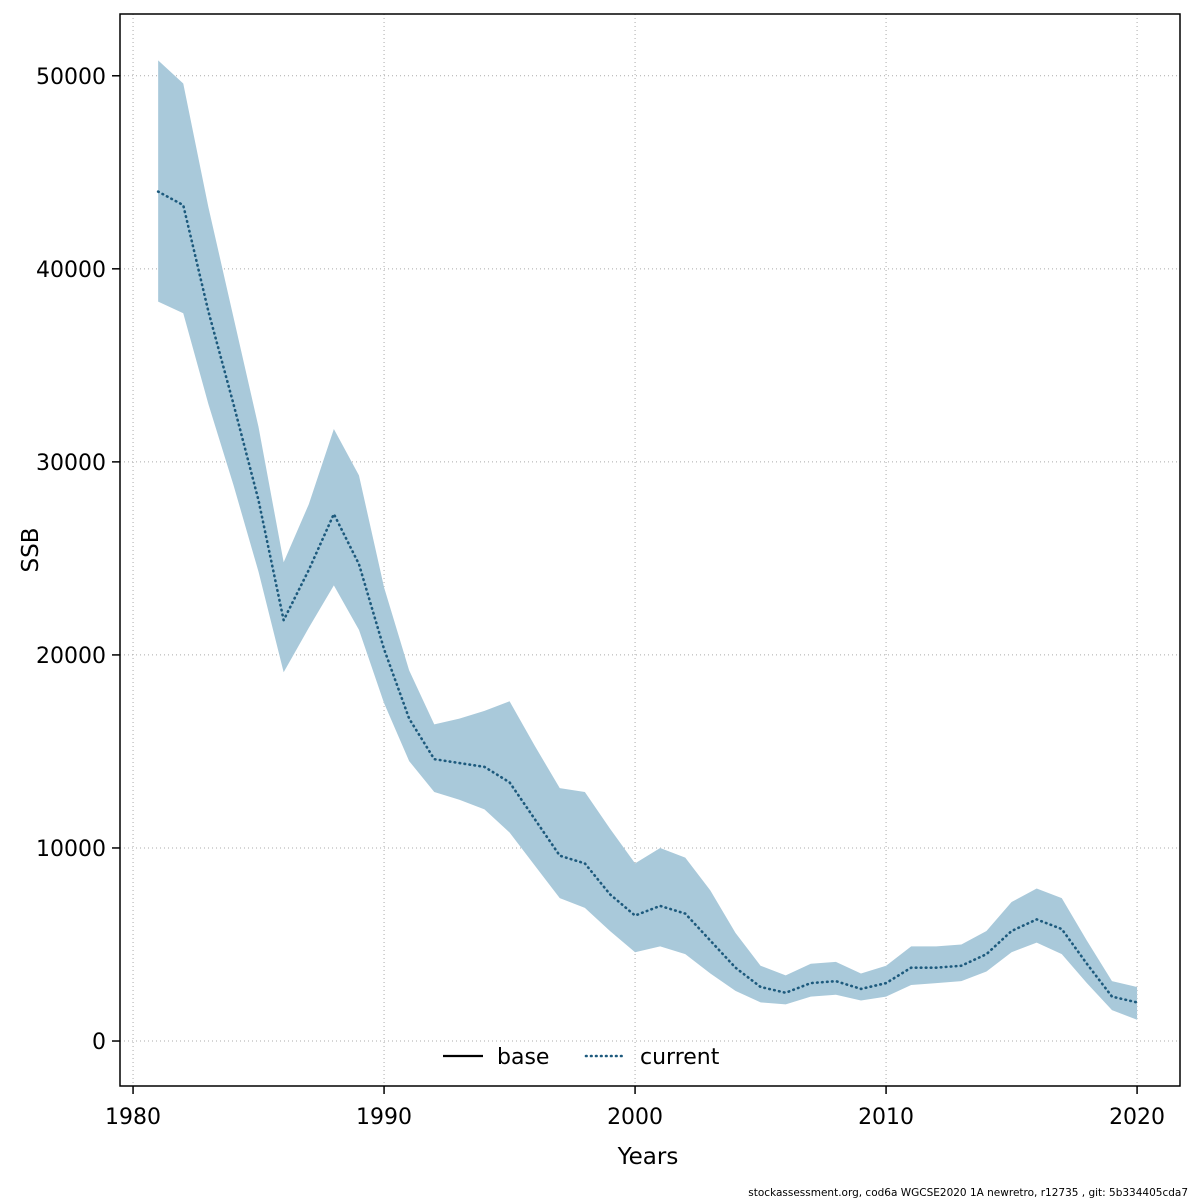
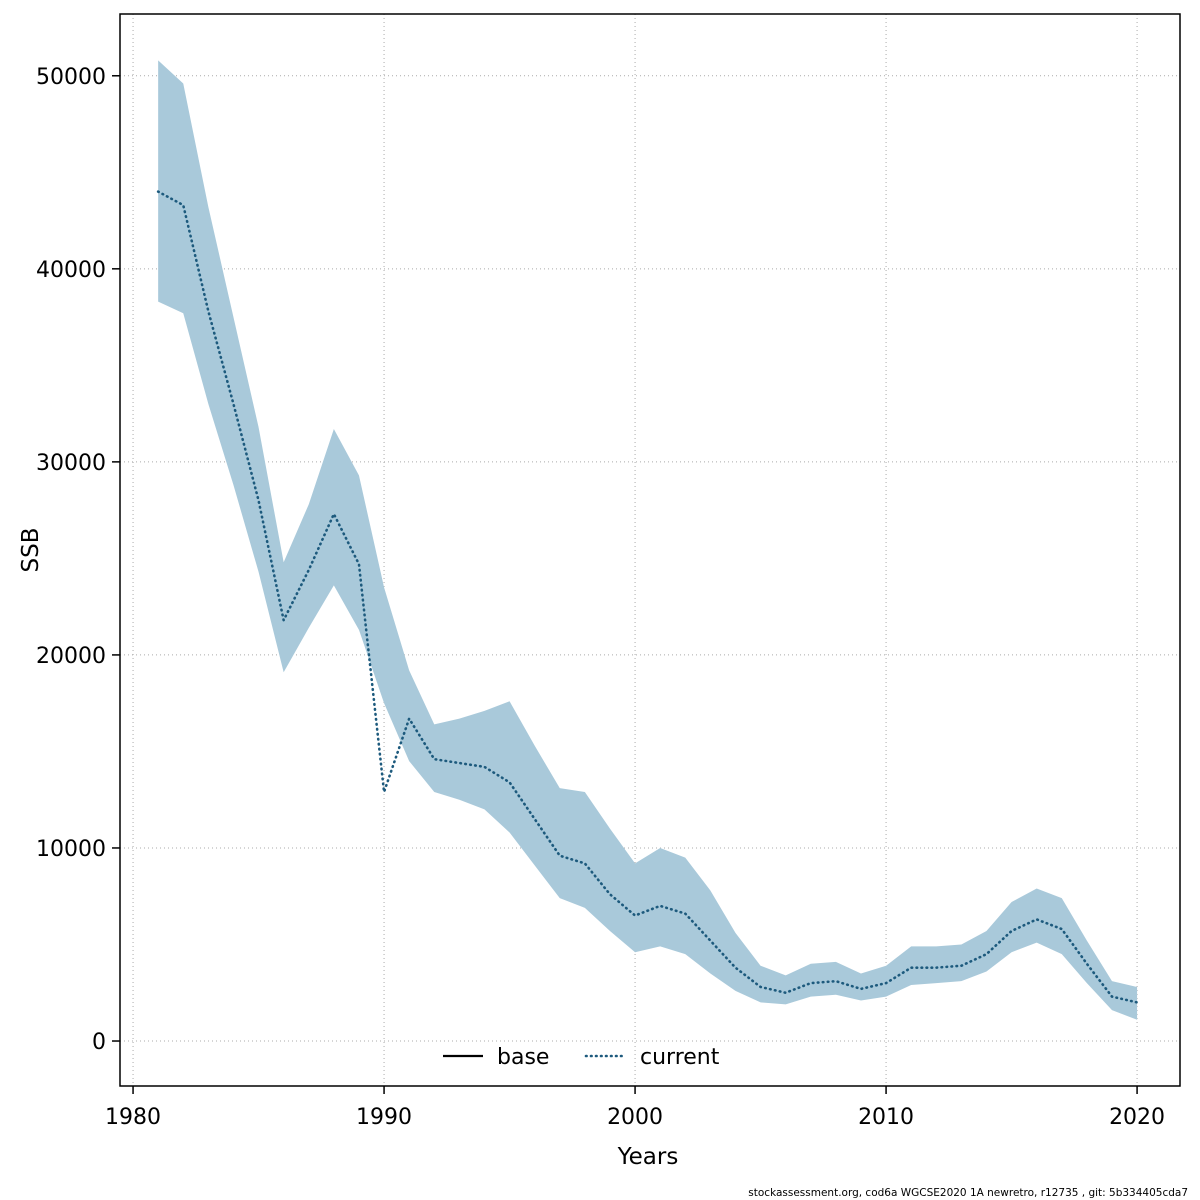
1990: 20300 -> 12900
